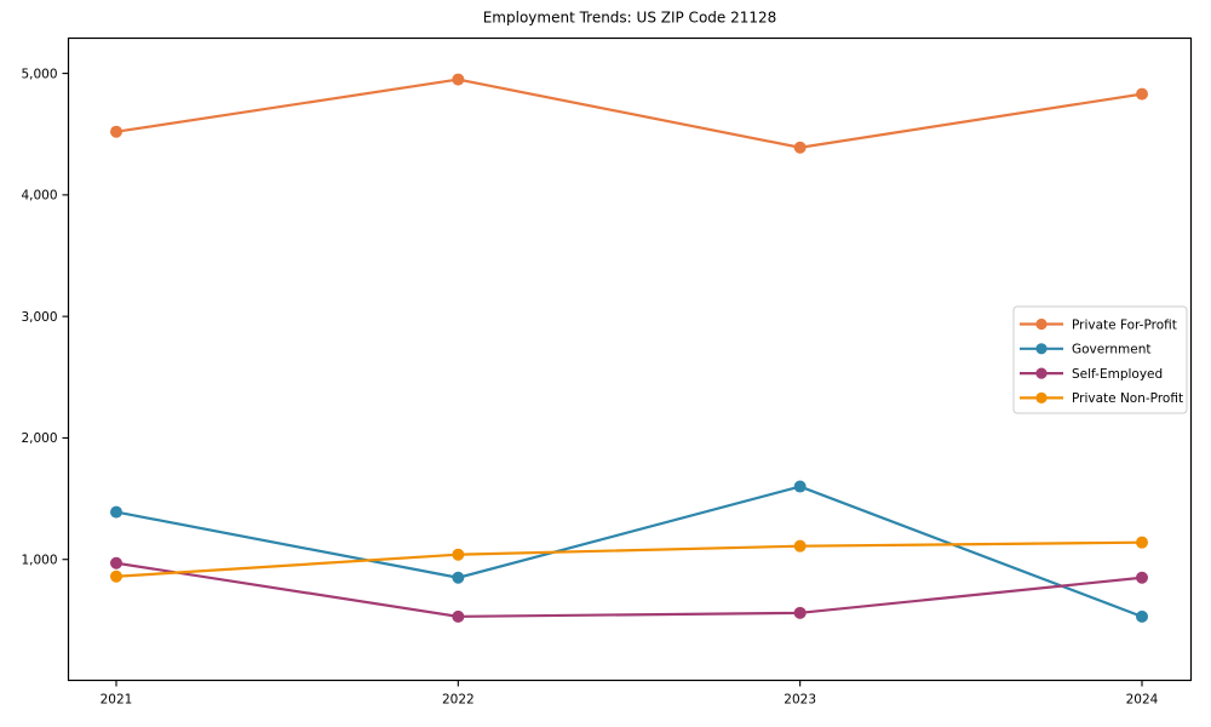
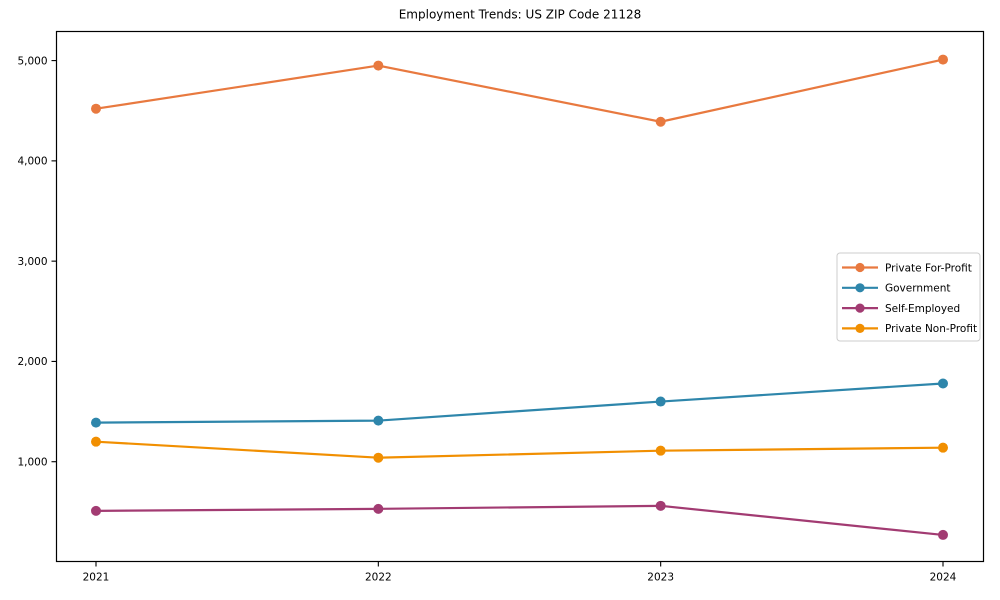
Self-Employed/2021: 970 -> 510
Private Non-Profit/2021: 860 -> 1200
Government/2022: 850 -> 1410
Private For-Profit/2024: 4830 -> 5010
Government/2024: 530 -> 1780
Self-Employed/2024: 850 -> 270
